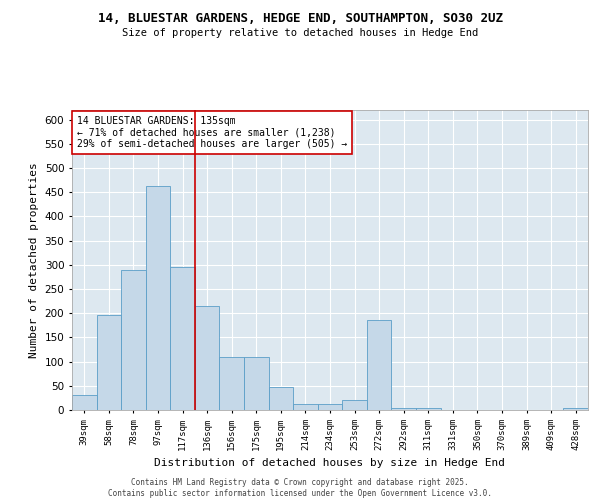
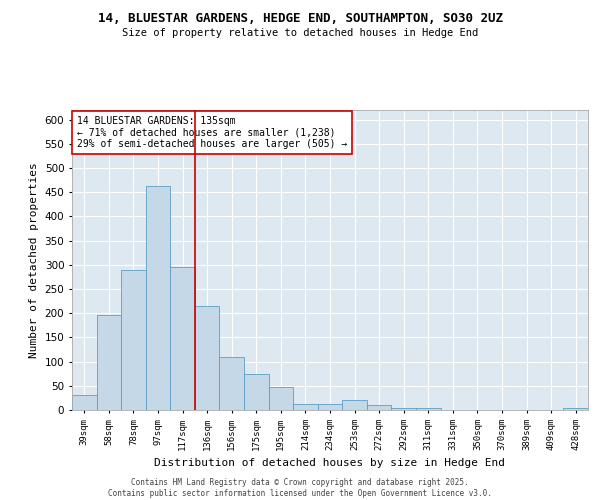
175sqm: 110 -> 75
272sqm: 185 -> 10
